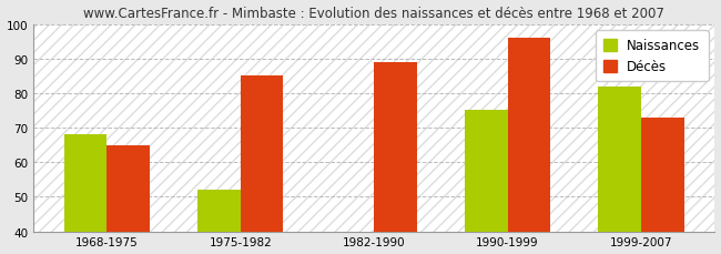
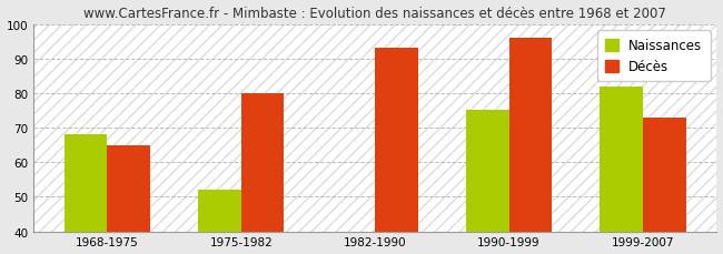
Décès/1975-1982: 85 -> 80
Décès/1982-1990: 89 -> 93
